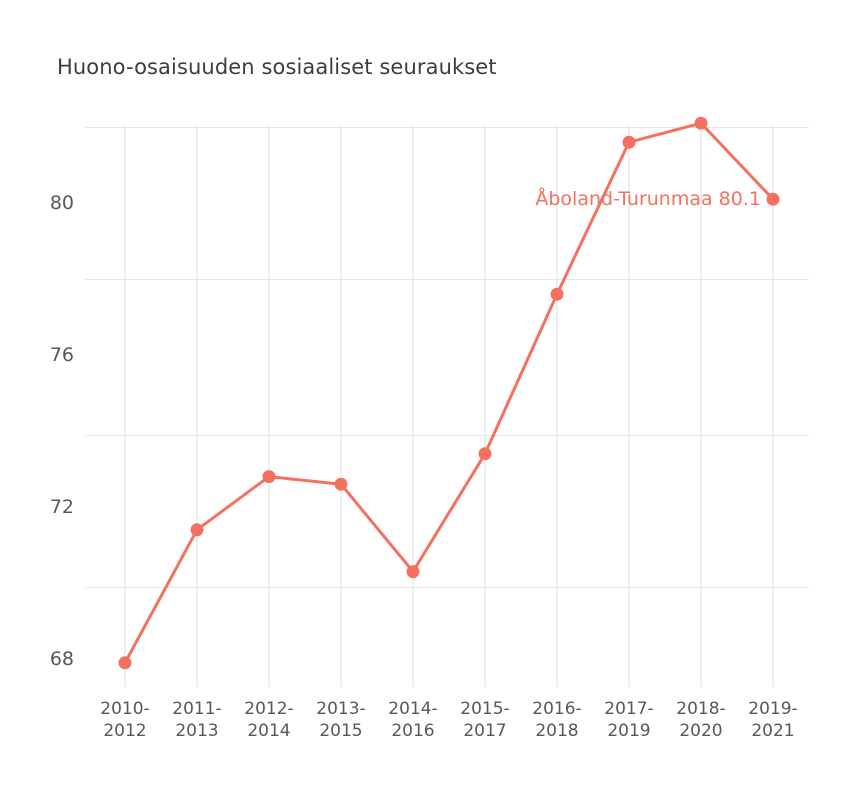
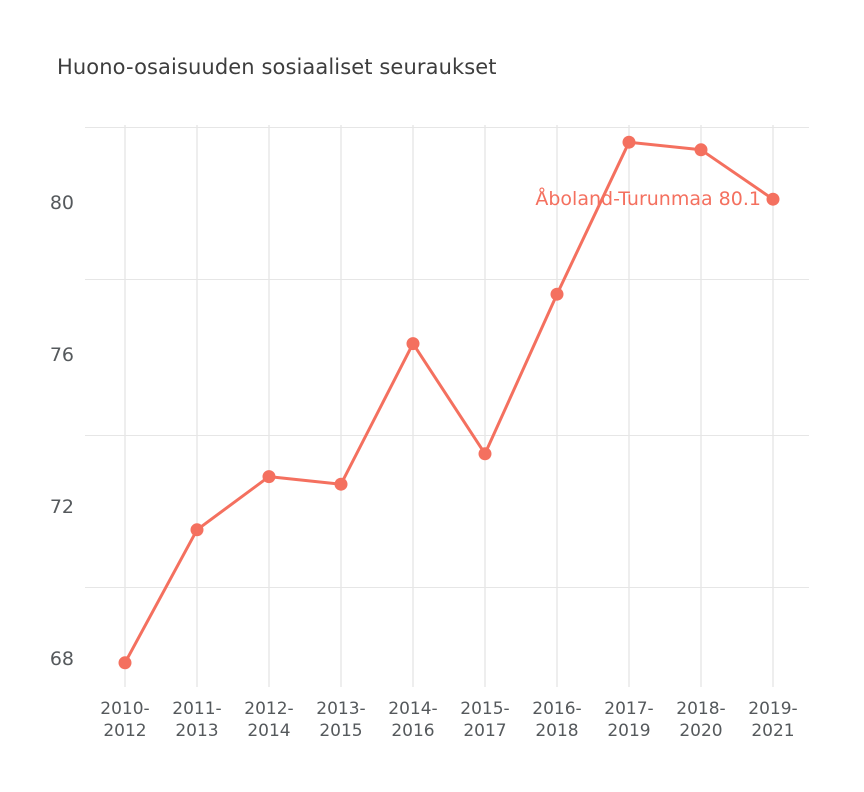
2014- 2016: 70.3 -> 76.3
2018- 2020: 82.1 -> 81.4
